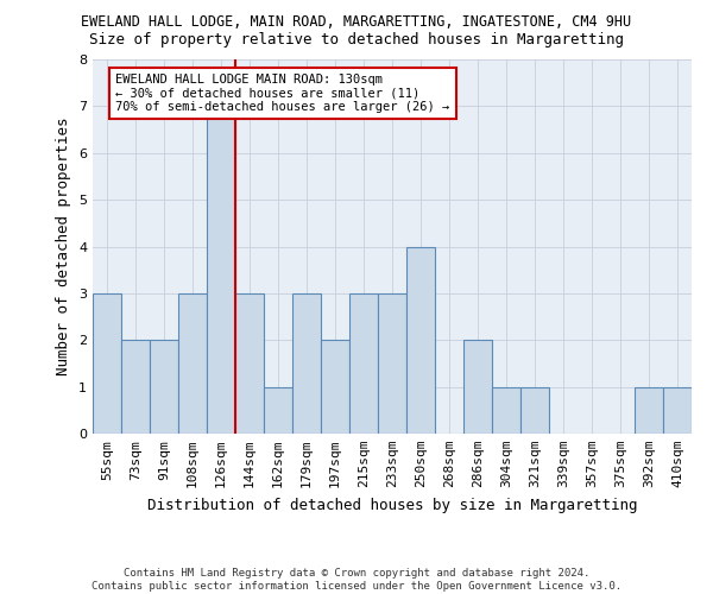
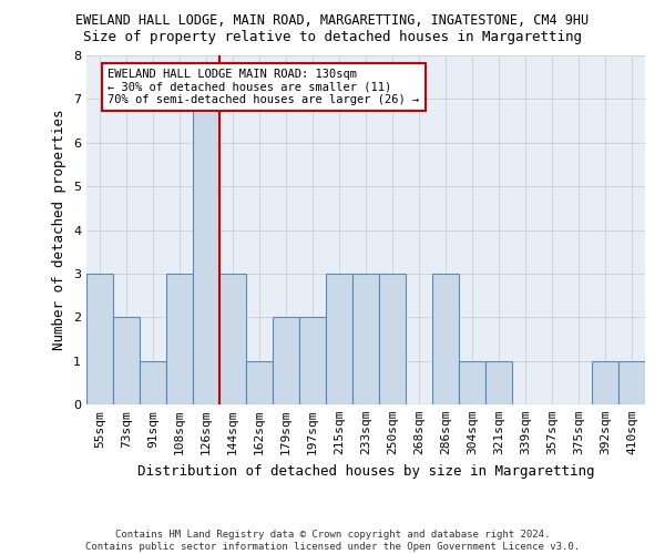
91sqm: 2 -> 1
179sqm: 3 -> 2
250sqm: 4 -> 3
286sqm: 2 -> 3
